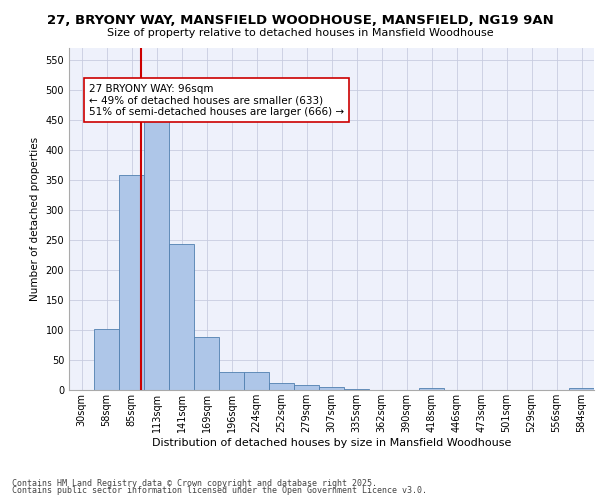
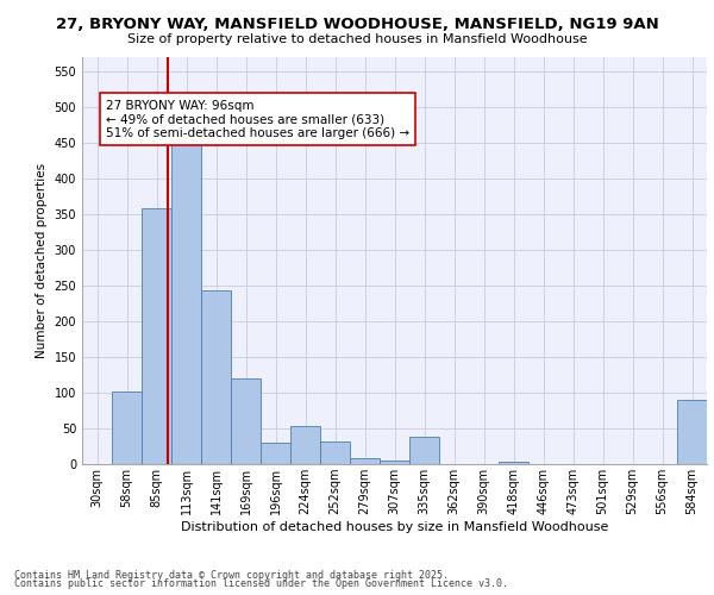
169sqm: 88 -> 120
224sqm: 30 -> 54
252sqm: 12 -> 32
335sqm: 1 -> 38
584sqm: 3 -> 90
